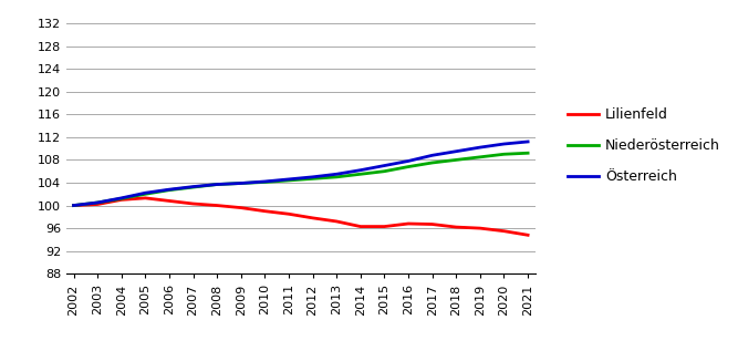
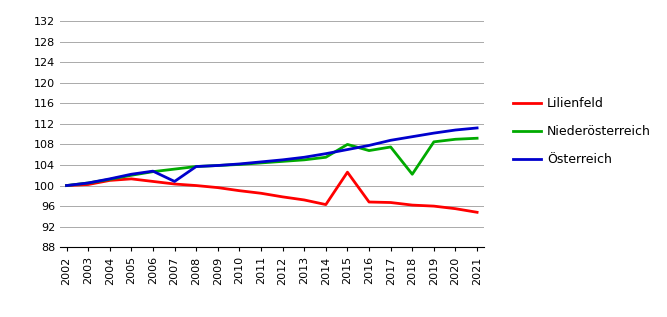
Österreich/2007: 103.3 -> 100.8
Lilienfeld/2015: 96.3 -> 102.6
Niederösterreich/2015: 106.0 -> 108.0
Niederösterreich/2018: 108.0 -> 102.2
